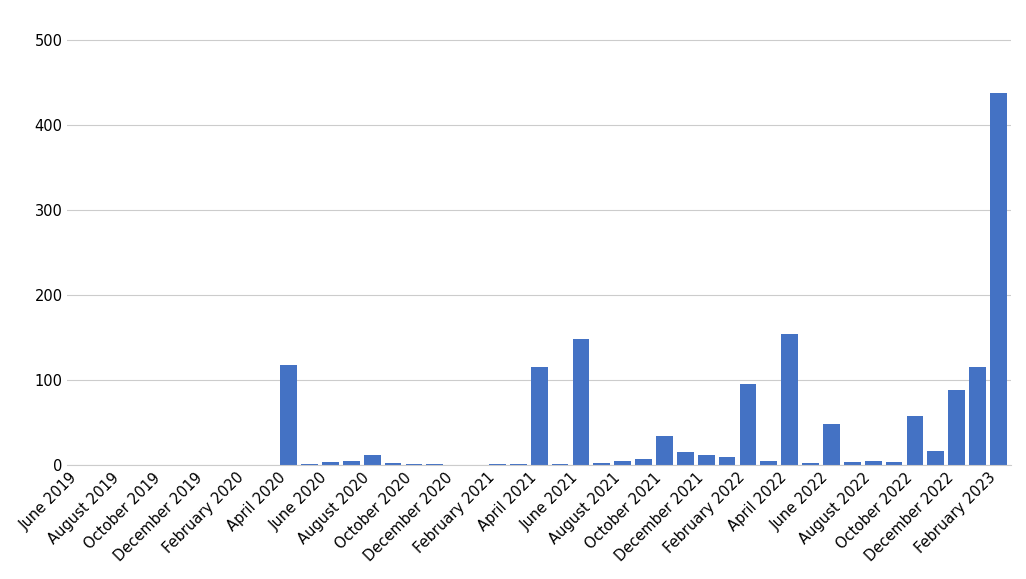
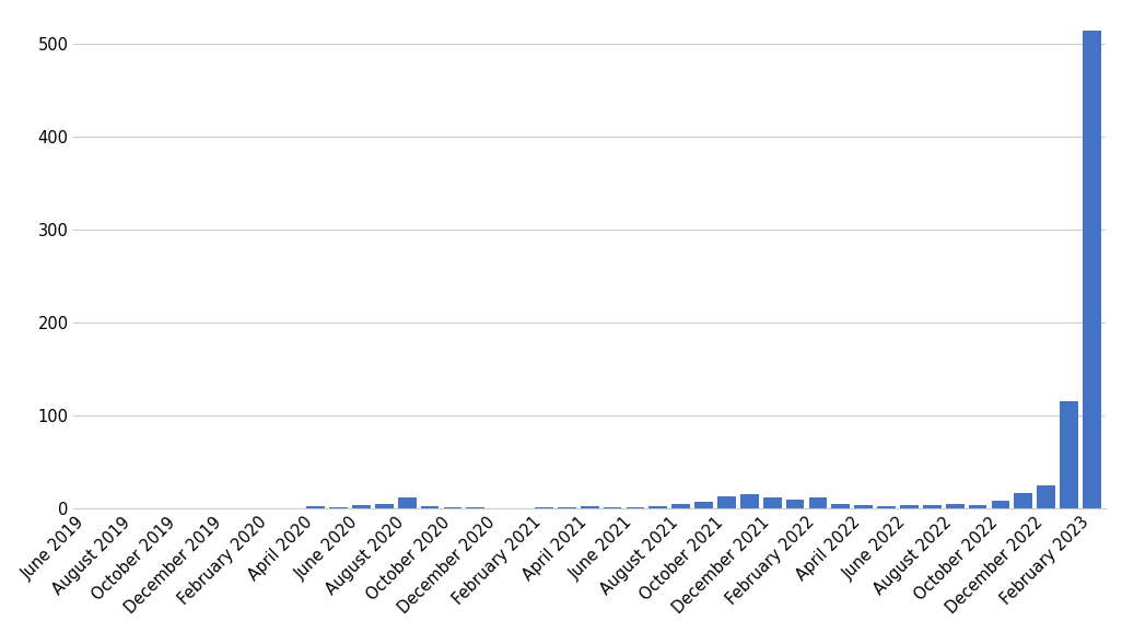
April 2020: 118 -> 3
April 2021: 116 -> 2
June 2021: 148 -> 1
October 2021: 34 -> 13
February 2022: 96 -> 12
April 2022: 154 -> 4
June 2022: 48 -> 4
October 2022: 58 -> 8
December 2022: 88 -> 25
February 2023: 438 -> 515
